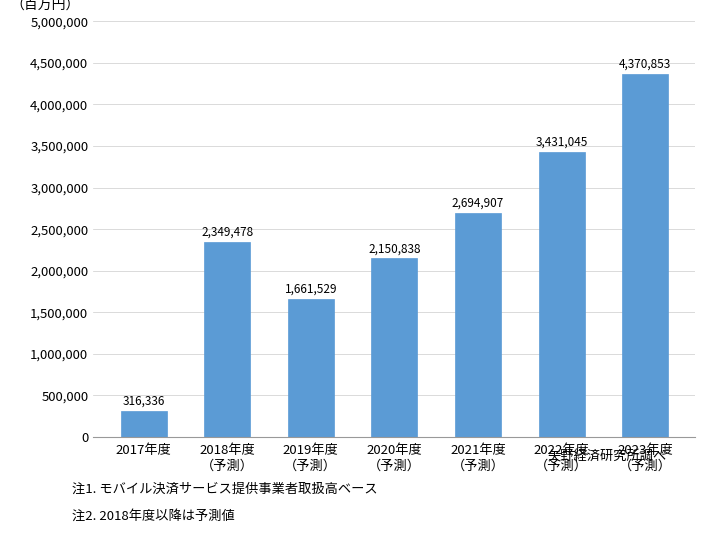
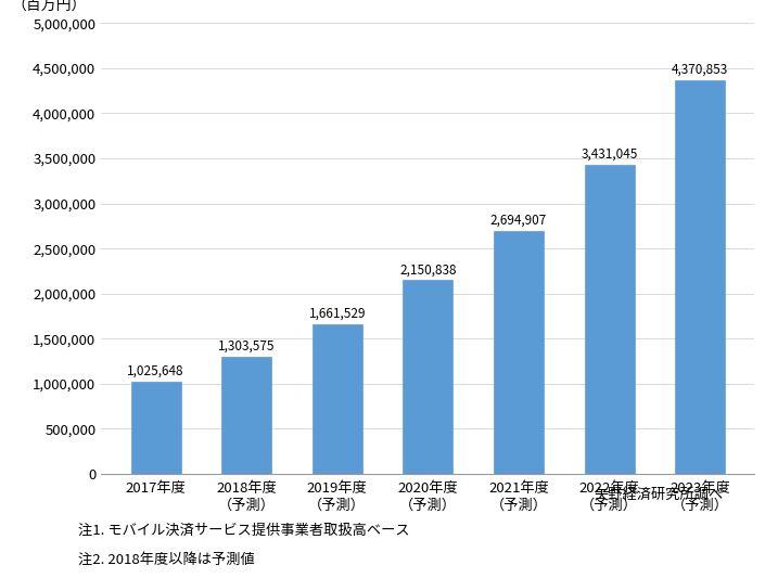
2017年度: 316,336 -> 1,025,648
2018年度 （予測）: 2,349,478 -> 1,303,575
